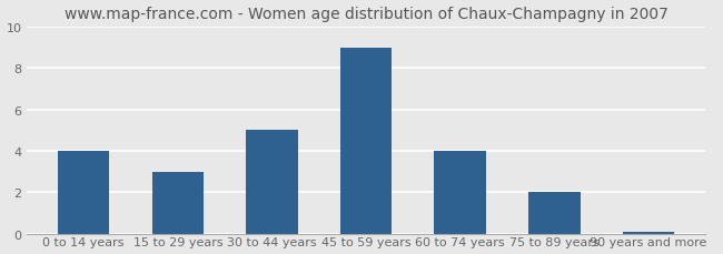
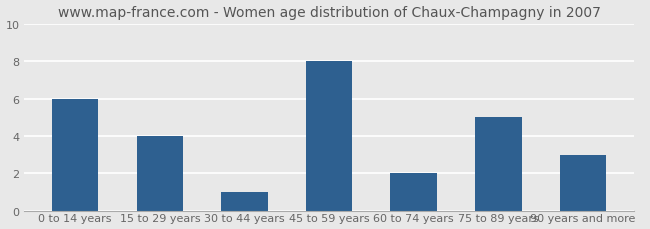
0 to 14 years: 4.0 -> 6.0
15 to 29 years: 3.0 -> 4.0
30 to 44 years: 5.0 -> 1.0
45 to 59 years: 9.0 -> 8.0
60 to 74 years: 4.0 -> 2.0
75 to 89 years: 2.0 -> 5.0
90 years and more: 0.1 -> 3.0
